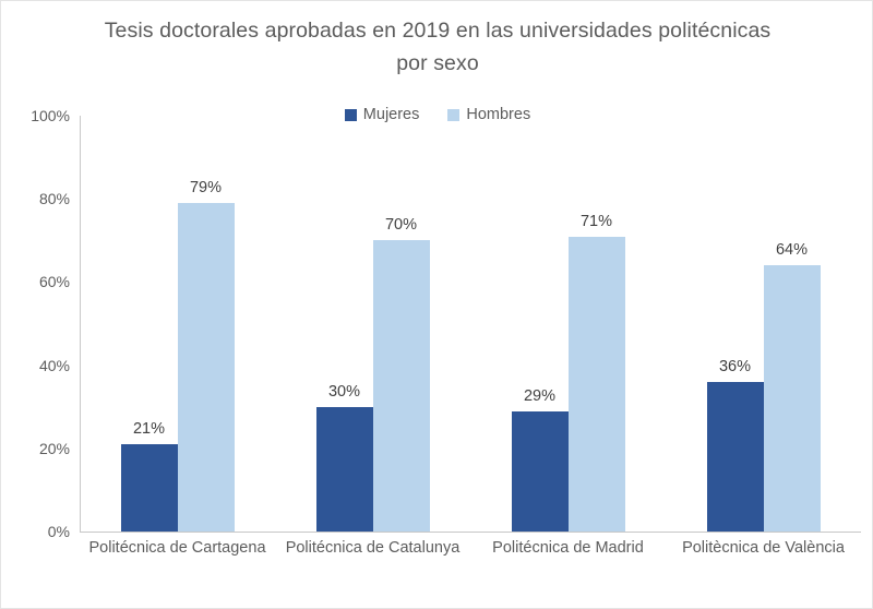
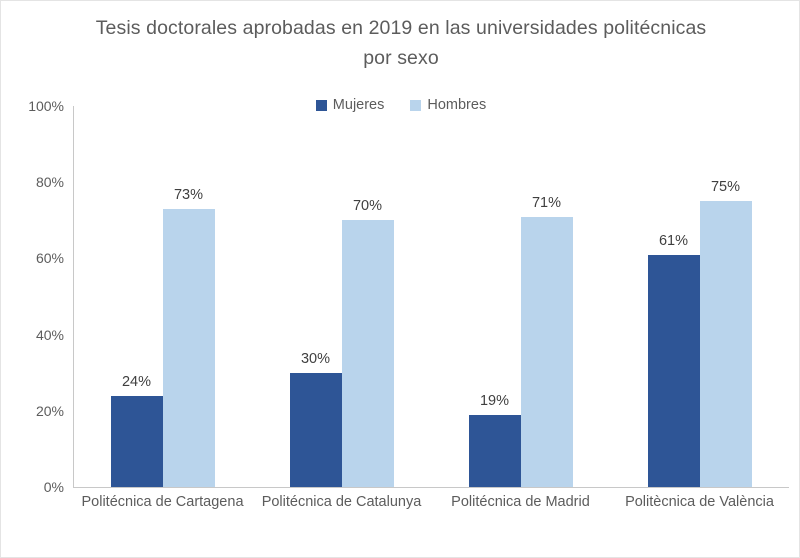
Mujeres/Politécnica de Cartagena: 21% -> 24%
Hombres/Politécnica de Cartagena: 79% -> 73%
Mujeres/Politécnica de Madrid: 29% -> 19%
Mujeres/Politècnica de València: 36% -> 61%
Hombres/Politècnica de València: 64% -> 75%
